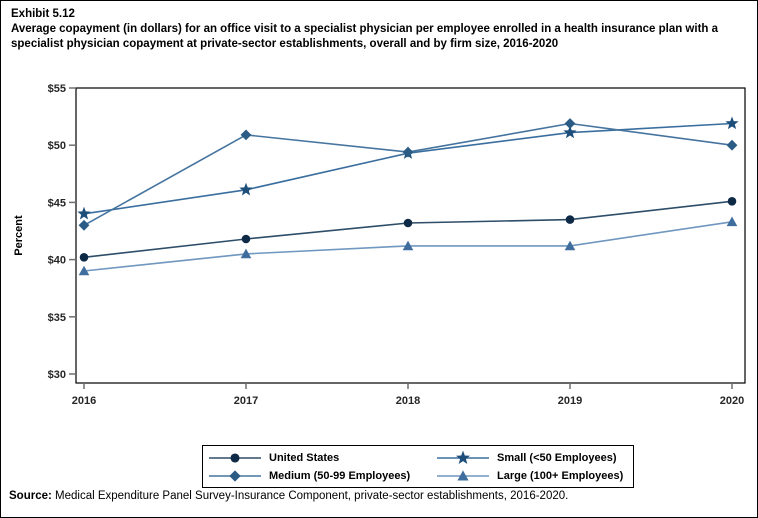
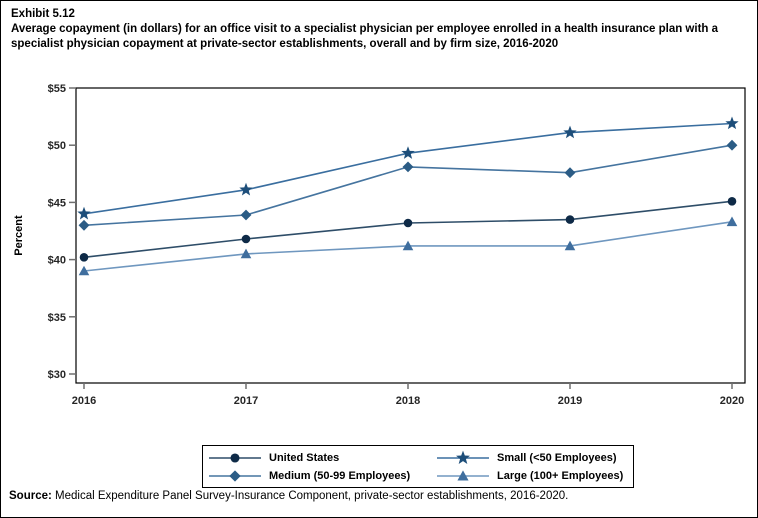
Medium (50-99 Employees)/2017: $50.9 -> $43.9
Medium (50-99 Employees)/2018: $49.4 -> $48.1
Medium (50-99 Employees)/2019: $51.9 -> $47.6
